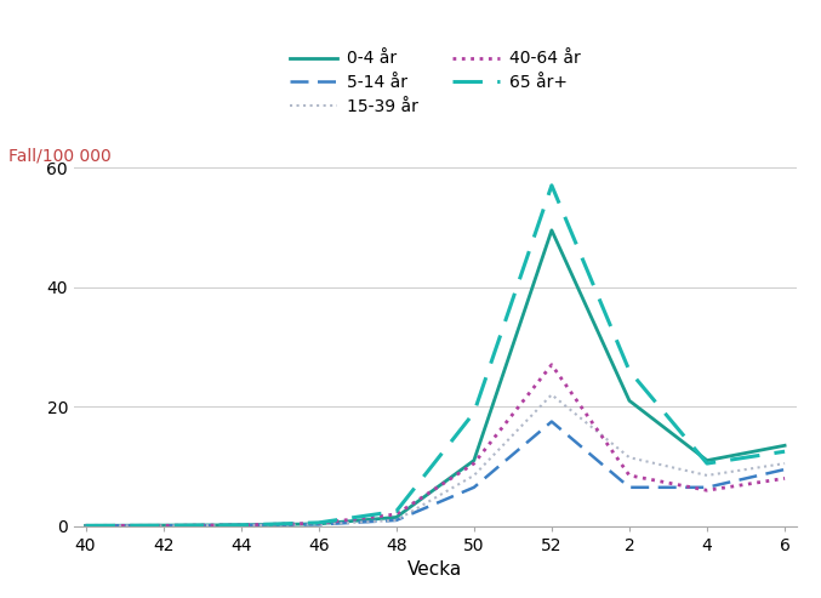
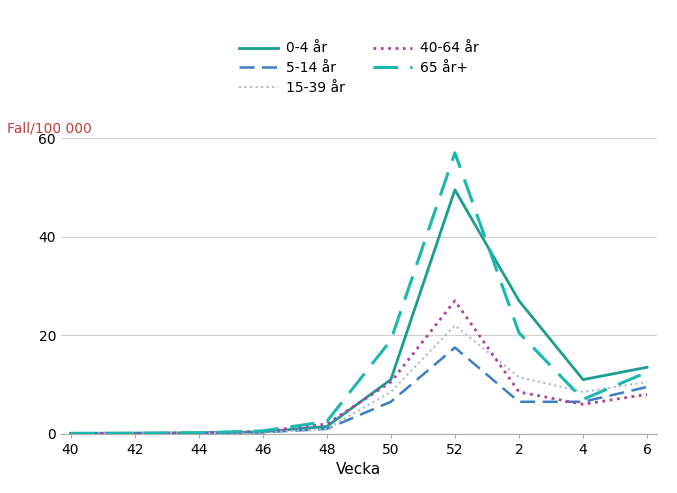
0-4 år/2: 21.0 -> 27.0
65 år+/2: 26.0 -> 20.5
65 år+/4: 10.5 -> 7.0
